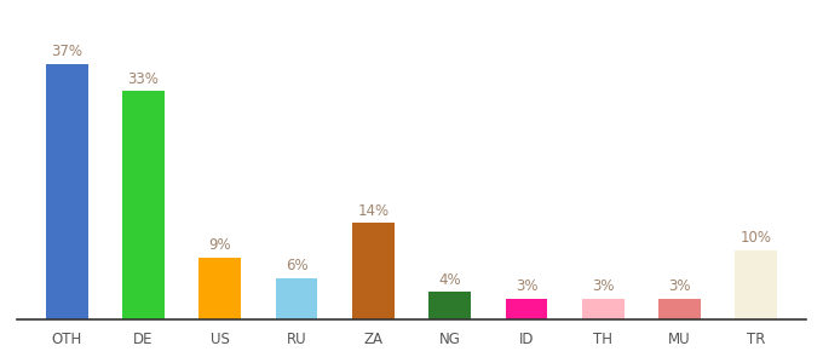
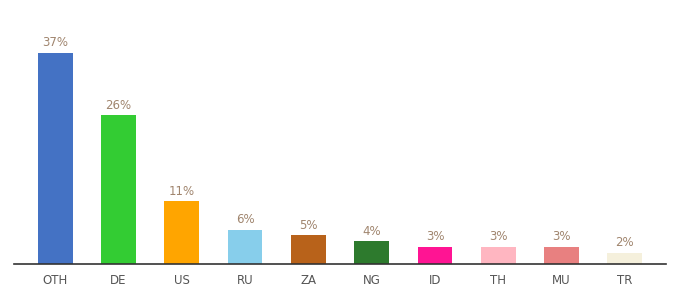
DE: 33% -> 26%
US: 9% -> 11%
ZA: 14% -> 5%
TR: 10% -> 2%
